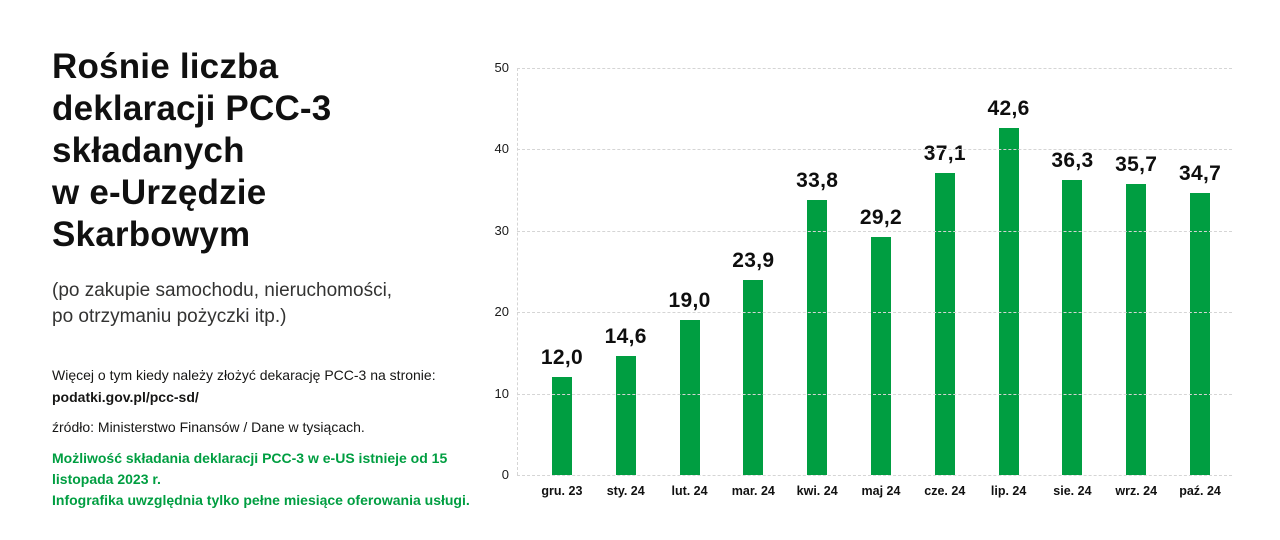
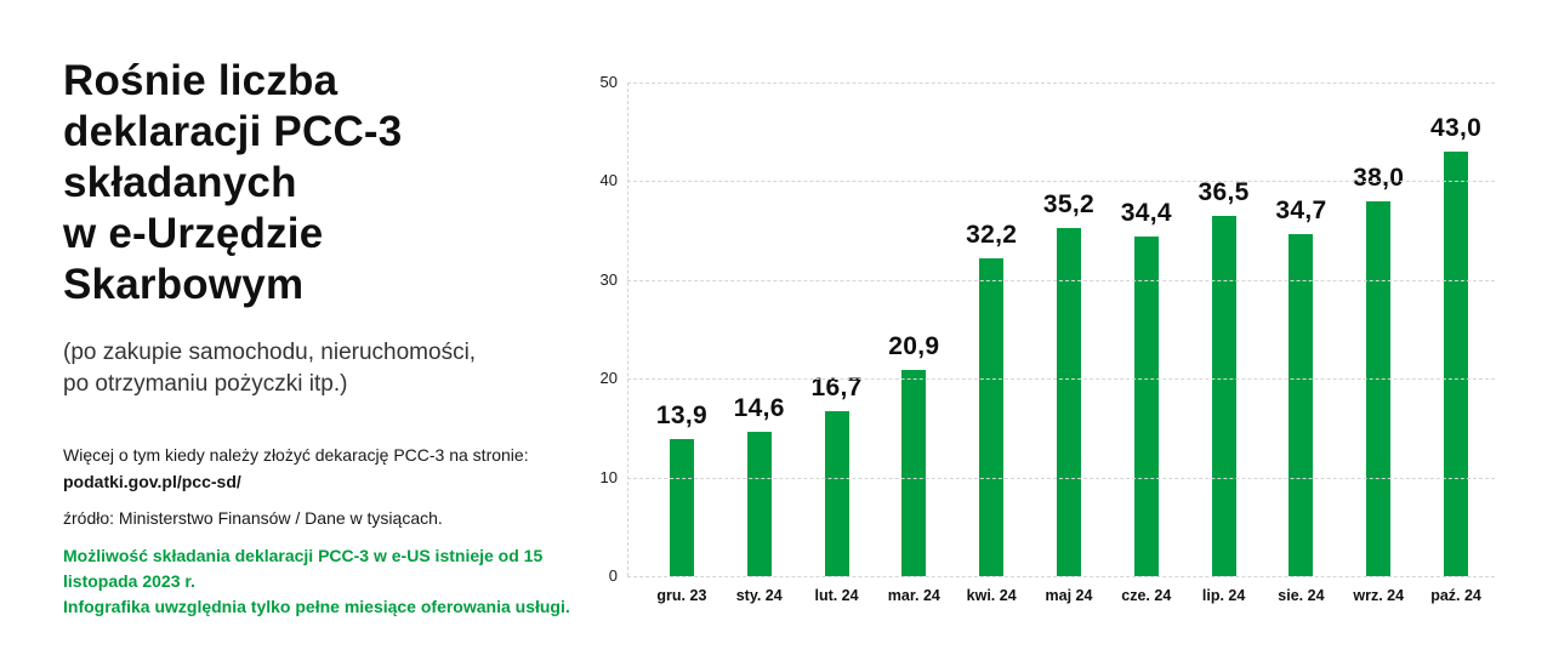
gru. 23: 12,0 -> 13,9
lut. 24: 19,0 -> 16,7
mar. 24: 23,9 -> 20,9
kwi. 24: 33,8 -> 32,2
maj 24: 29,2 -> 35,2
cze. 24: 37,1 -> 34,4
lip. 24: 42,6 -> 36,5
sie. 24: 36,3 -> 34,7
wrz. 24: 35,7 -> 38,0
paź. 24: 34,7 -> 43,0
